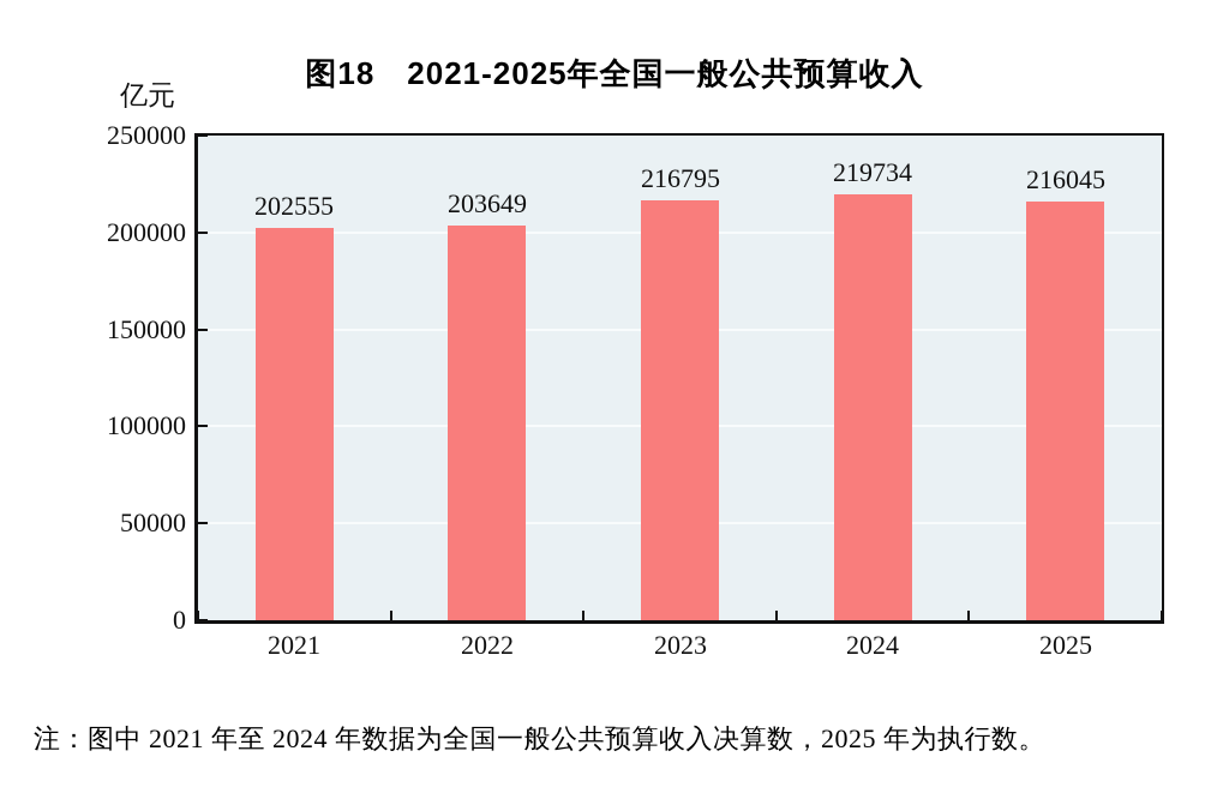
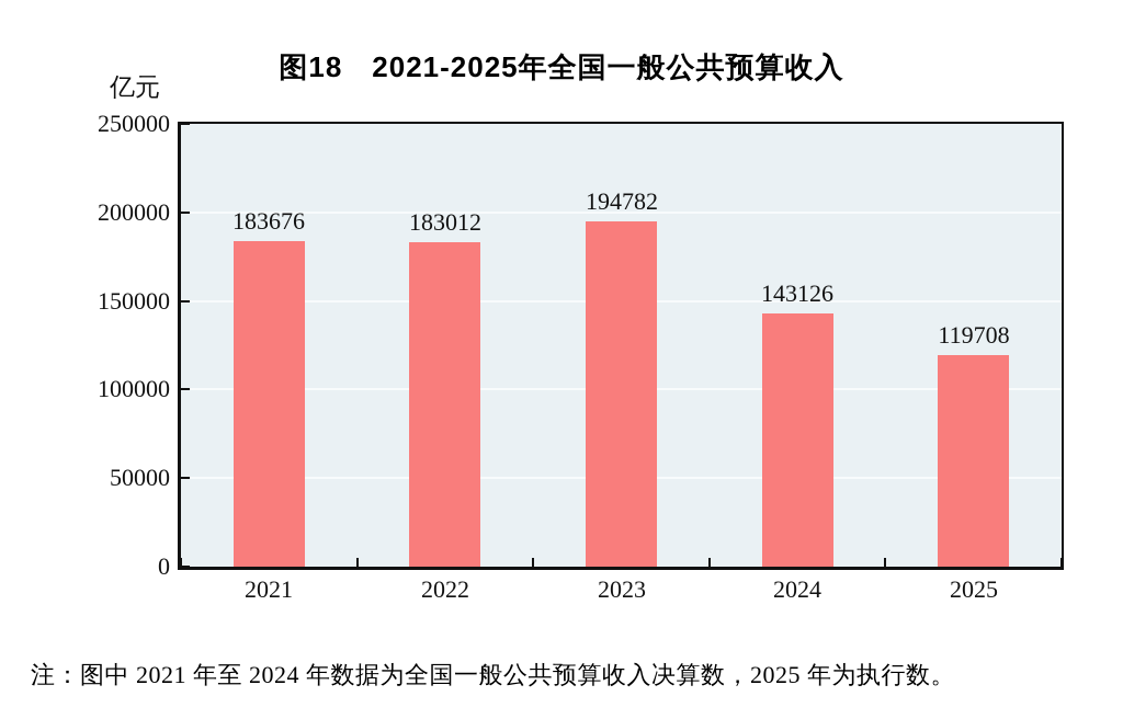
2021: 202555 -> 183676
2022: 203649 -> 183012
2023: 216795 -> 194782
2024: 219734 -> 143126
2025: 216045 -> 119708
